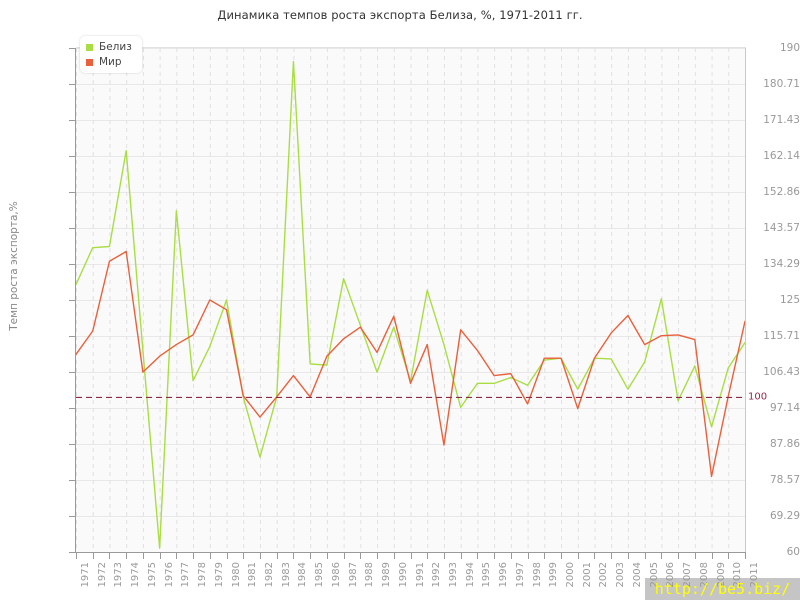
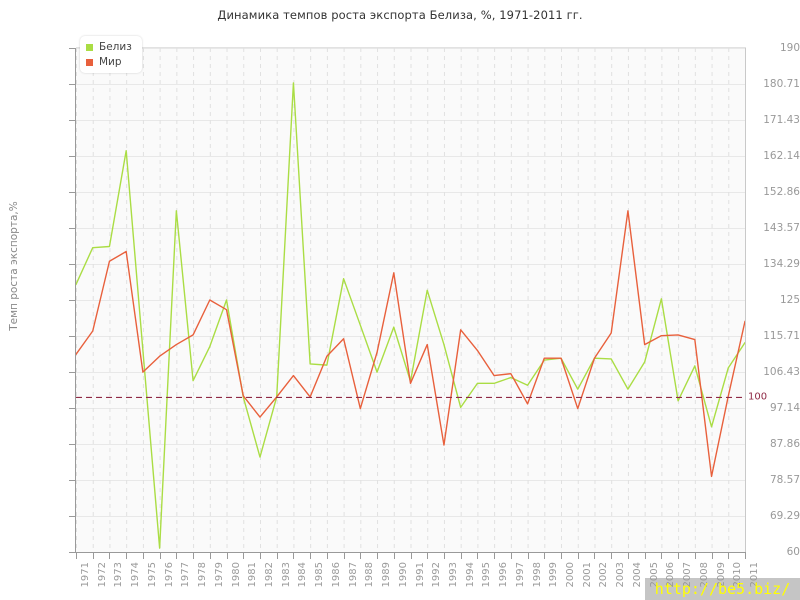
Белиз/1984: 186 -> 181
Мир/1988: 118 -> 97
Мир/1990: 121 -> 132
Мир/2004: 121 -> 148
